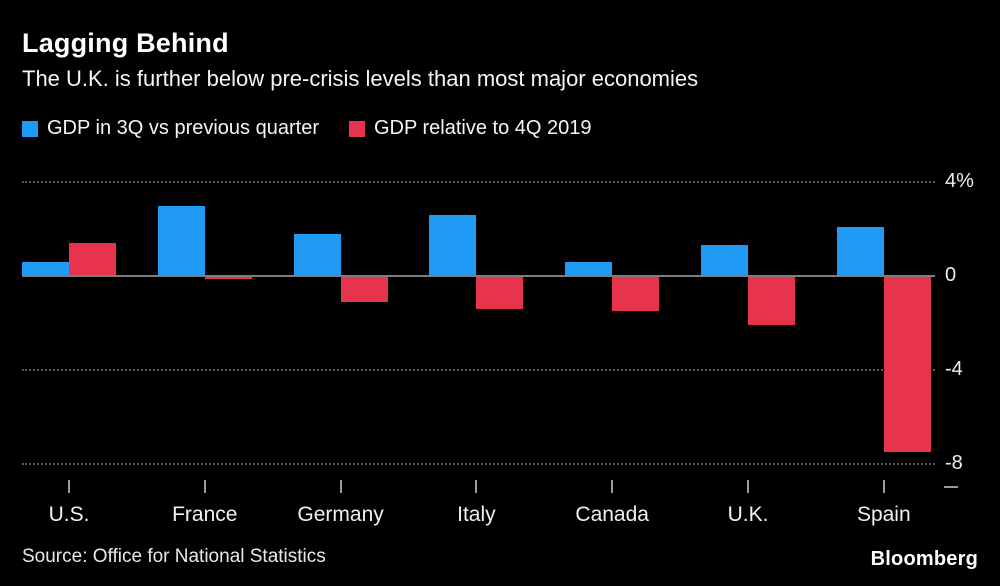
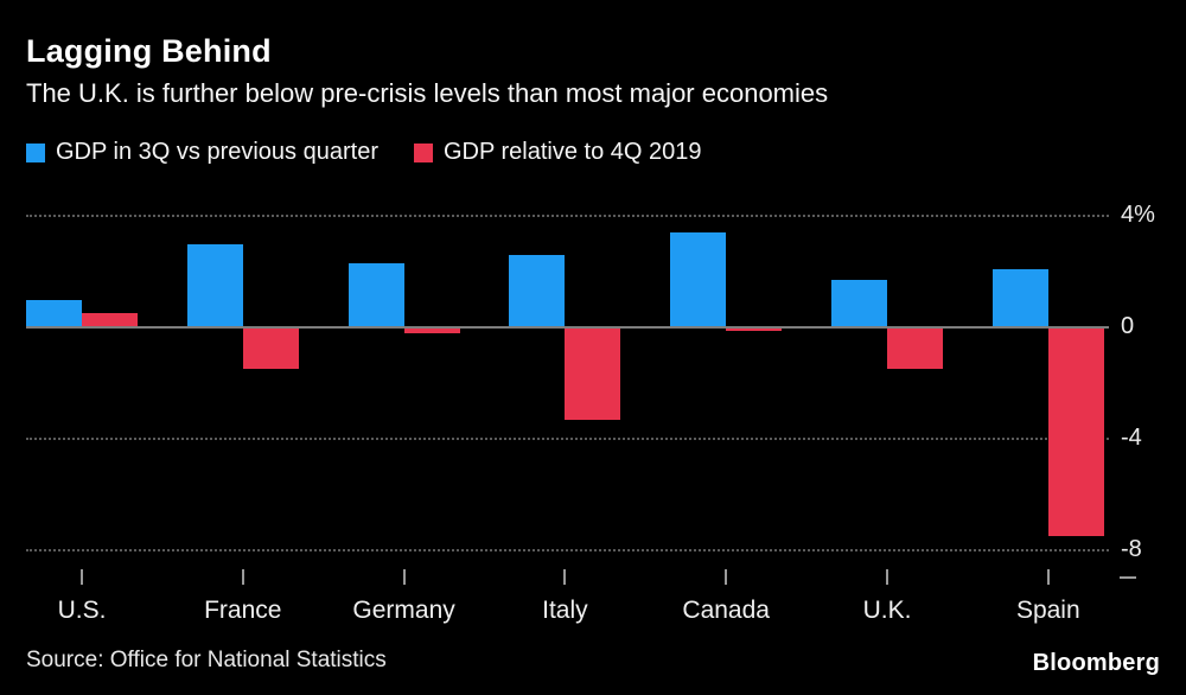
GDP in 3Q vs previous quarter/U.S.: 0.6% -> 1.0%
GDP relative to 4Q 2019/U.S.: 1.4% -> 0.5%
GDP relative to 4Q 2019/France: -0.1% -> -1.5%
GDP in 3Q vs previous quarter/Germany: 1.8% -> 2.3%
GDP relative to 4Q 2019/Germany: -1.1% -> -0.2%
GDP relative to 4Q 2019/Italy: -1.4% -> -3.3%
GDP in 3Q vs previous quarter/Canada: 0.6% -> 3.4%
GDP relative to 4Q 2019/Canada: -1.5% -> -0.1%
GDP in 3Q vs previous quarter/U.K.: 1.3% -> 1.7%
GDP relative to 4Q 2019/U.K.: -2.1% -> -1.5%
